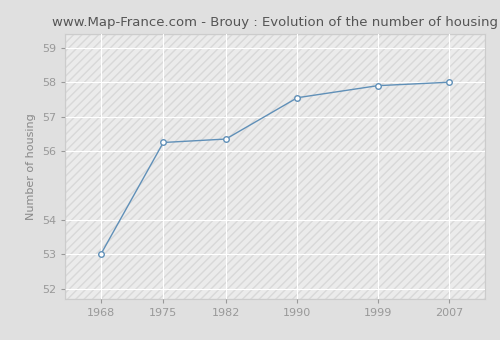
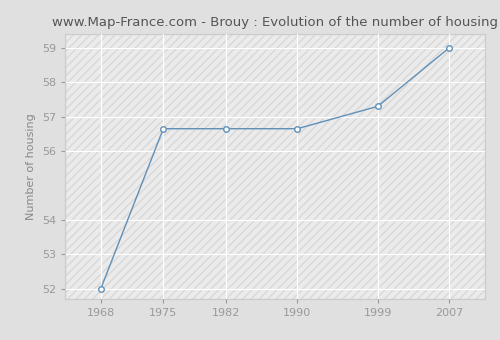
1968: 53.00 -> 52.00
1975: 56.25 -> 56.65
1982: 56.35 -> 56.65
1990: 57.55 -> 56.65
1999: 57.90 -> 57.30
2007: 58.00 -> 59.00
